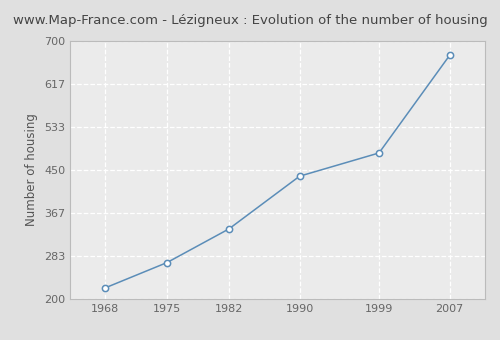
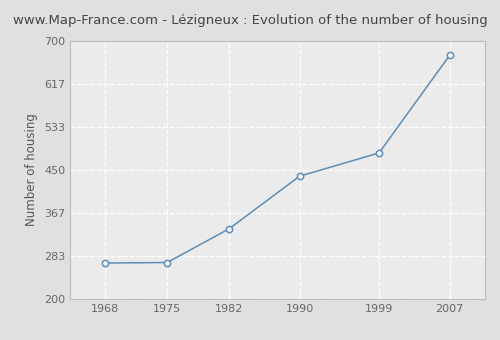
1968: 222 -> 270
